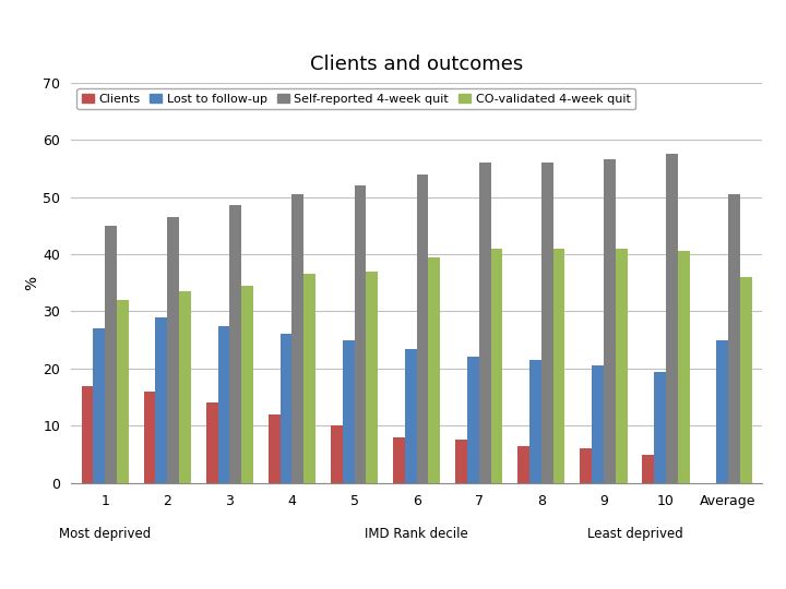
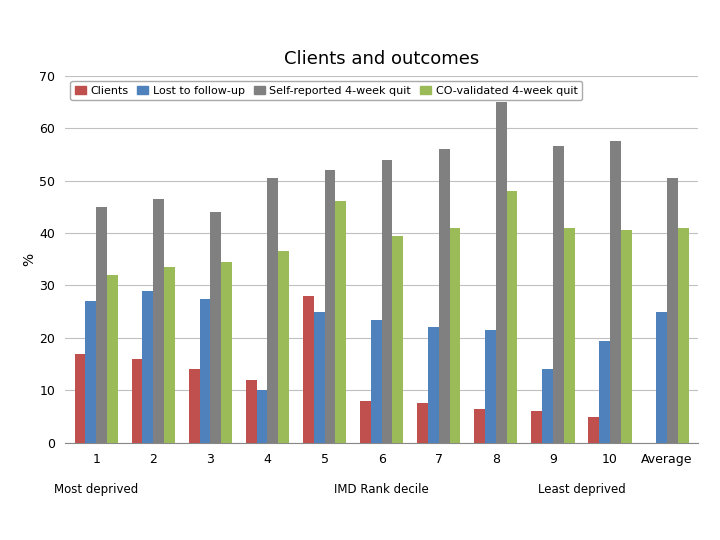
Self-reported 4-week quit/3: 48.5 -> 44.0
Lost to follow-up/4: 26.0 -> 10.0
Clients/5: 10.0 -> 28.0
CO-validated 4-week quit/5: 37.0 -> 46.0
Self-reported 4-week quit/8: 56.0 -> 65.0
CO-validated 4-week quit/8: 41.0 -> 48.0
Lost to follow-up/9: 20.5 -> 14.0
CO-validated 4-week quit/Average: 36.0 -> 41.0
